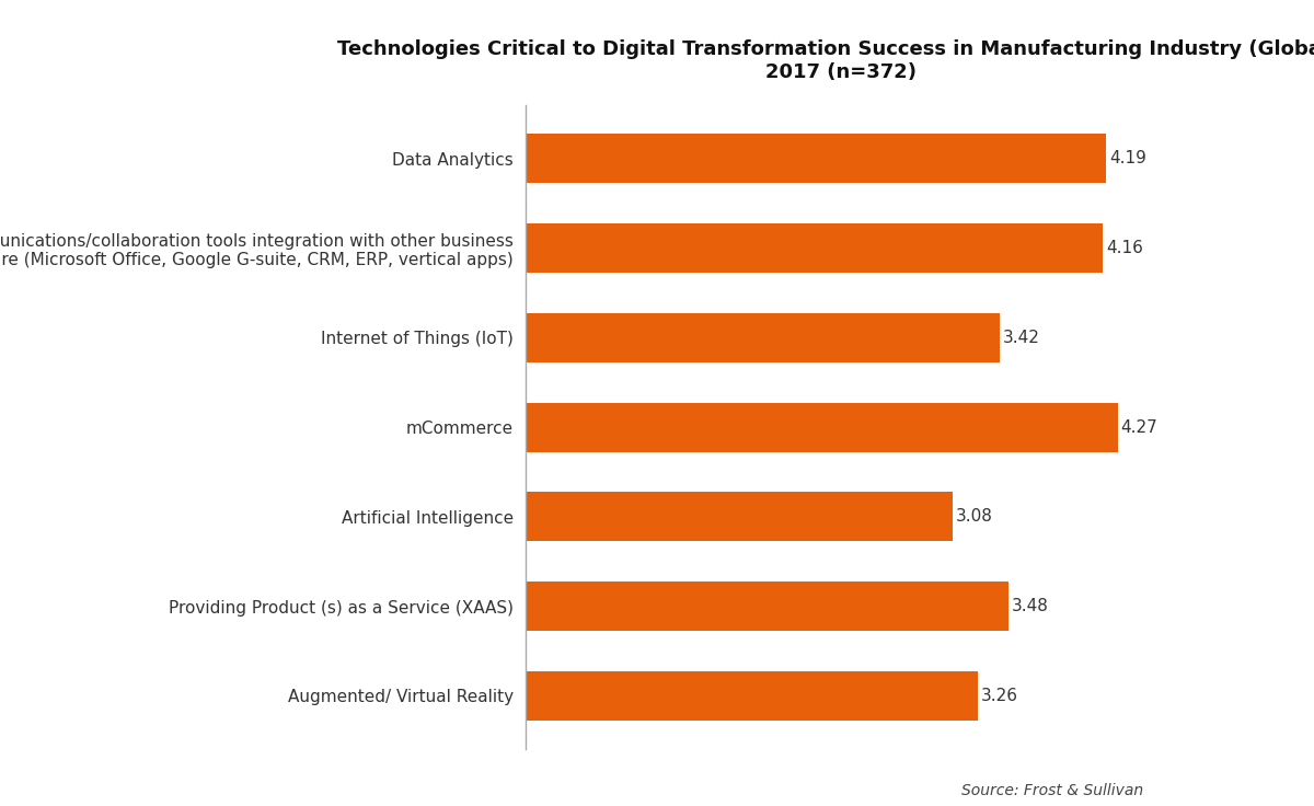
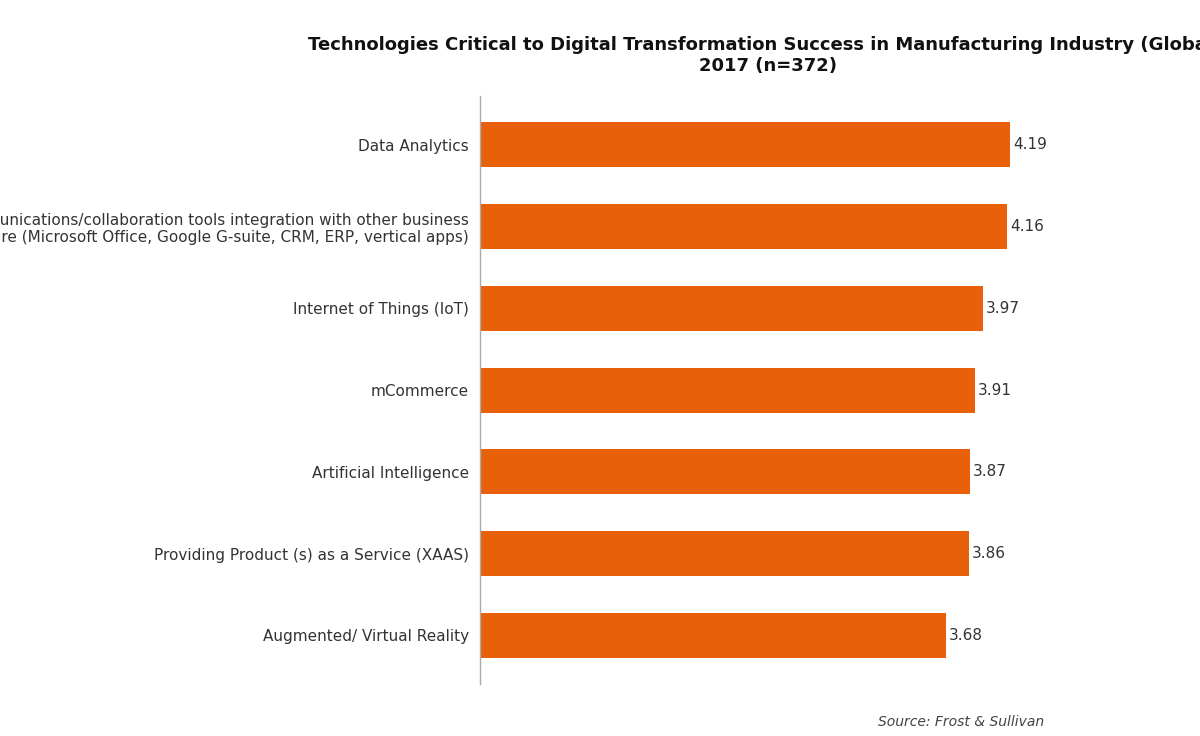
Internet of Things (IoT): 3.42 -> 3.97
mCommerce: 4.27 -> 3.91
Artificial Intelligence: 3.08 -> 3.87
Providing Product (s) as a Service (XAAS): 3.48 -> 3.86
Augmented/ Virtual Reality: 3.26 -> 3.68
